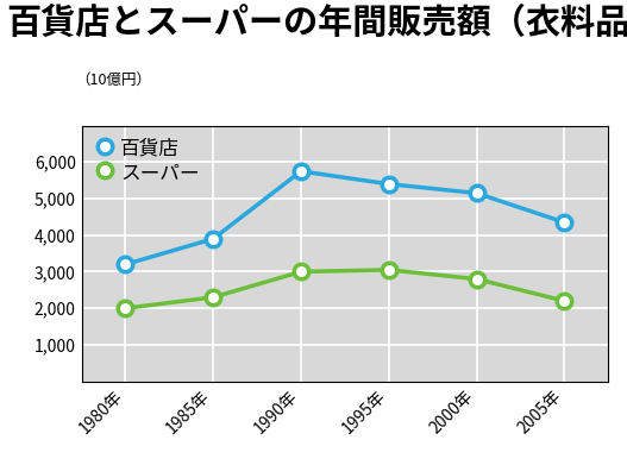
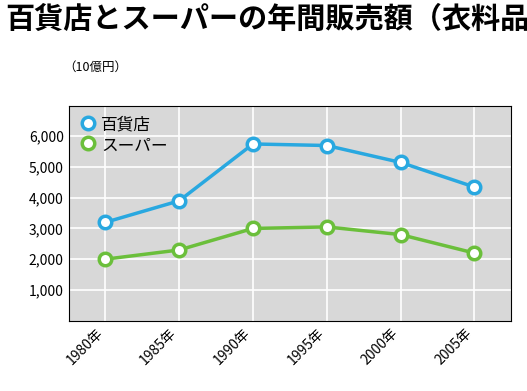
百貨店/1995年: 5,400 -> 5,700
